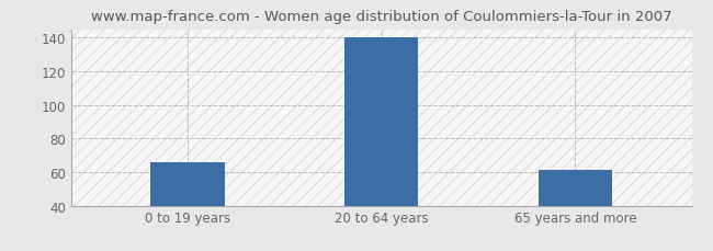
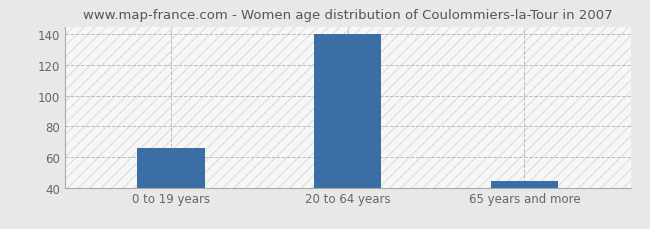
65 years and more: 61 -> 44
